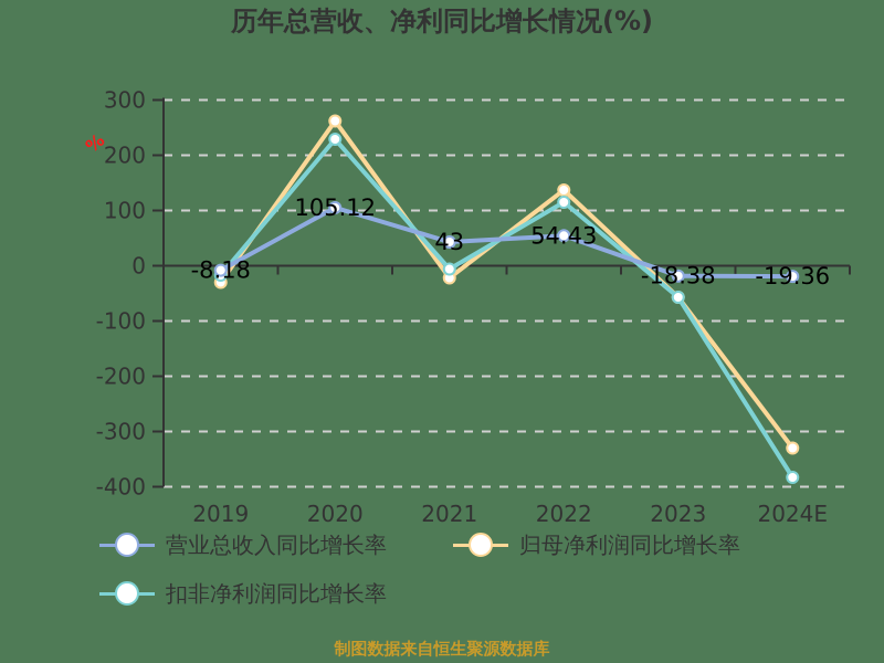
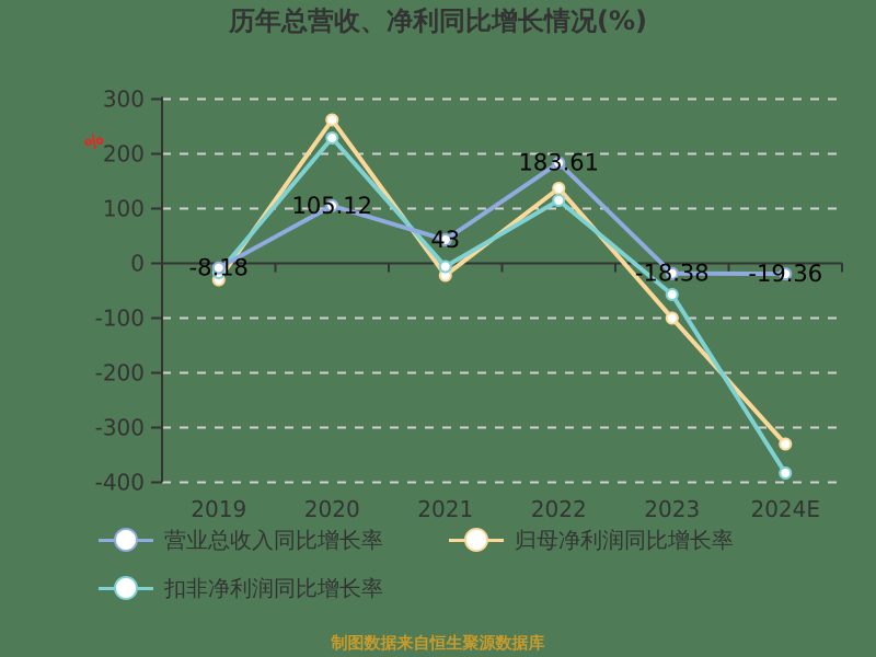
营业总收入同比增长率/2022: 54.43 -> 183.61
归母净利润同比增长率/2023: -60 -> -100
